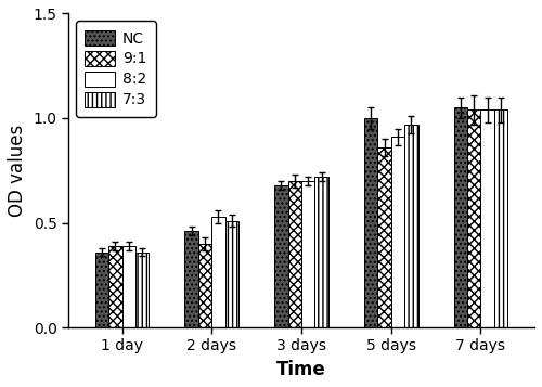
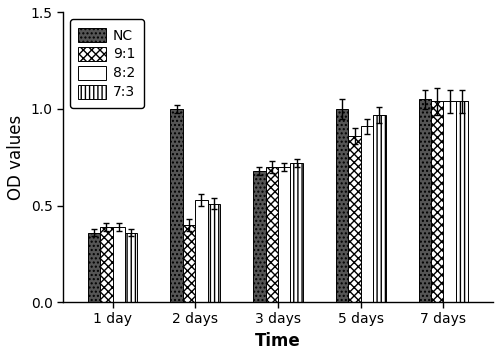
NC/2 days: 0.46 -> 1.00
